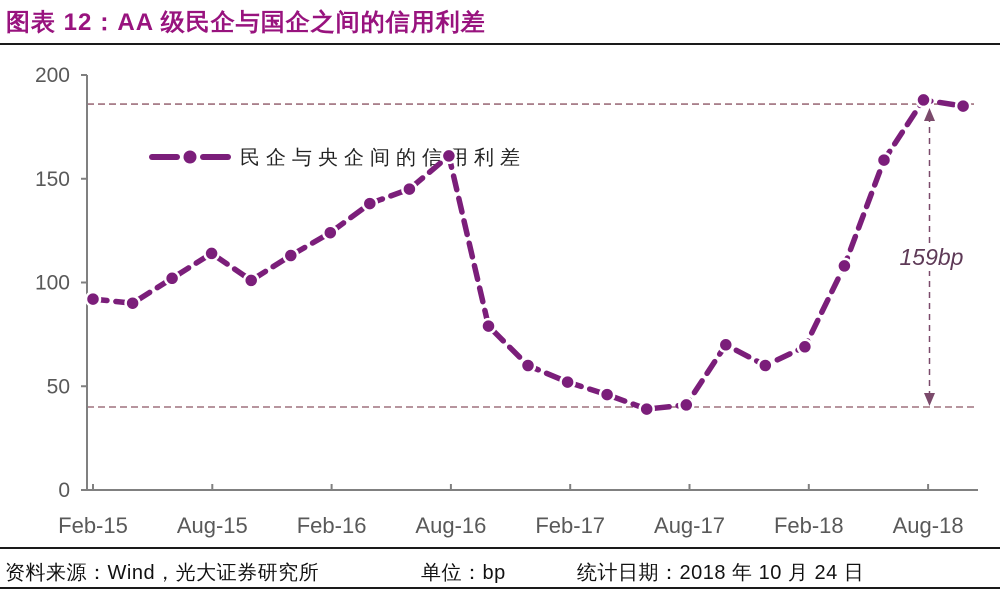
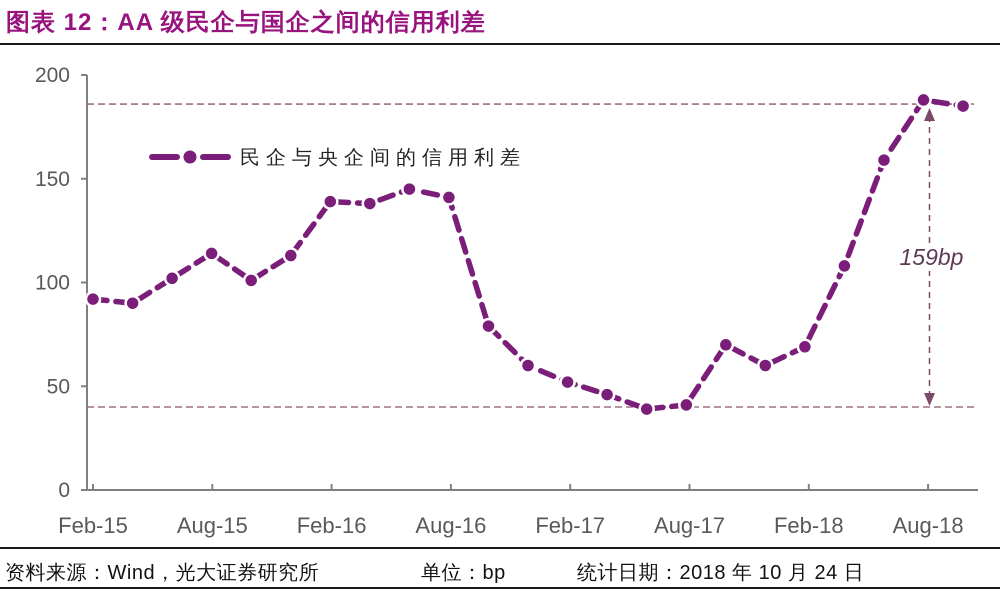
Feb-16: 124 -> 139
Aug-16: 161 -> 141
